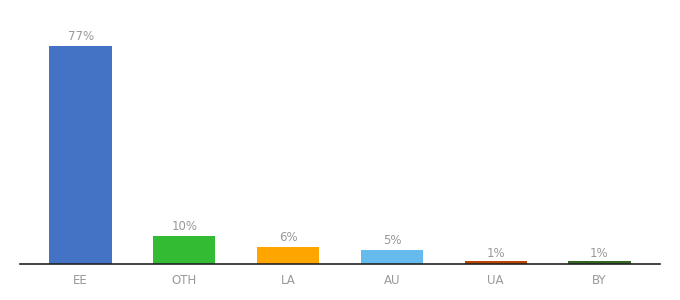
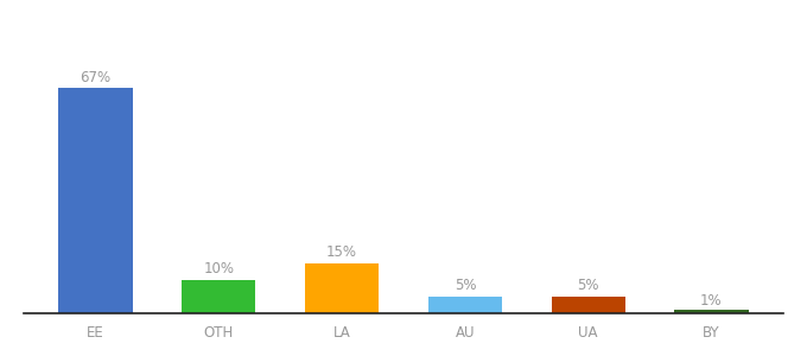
EE: 77% -> 67%
LA: 6% -> 15%
UA: 1% -> 5%
